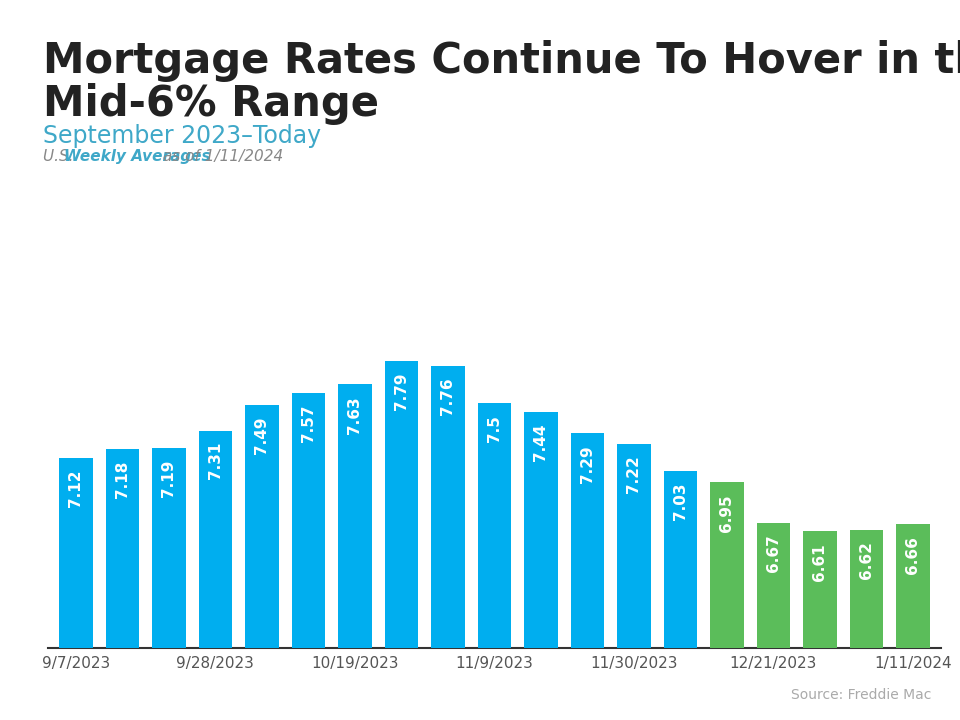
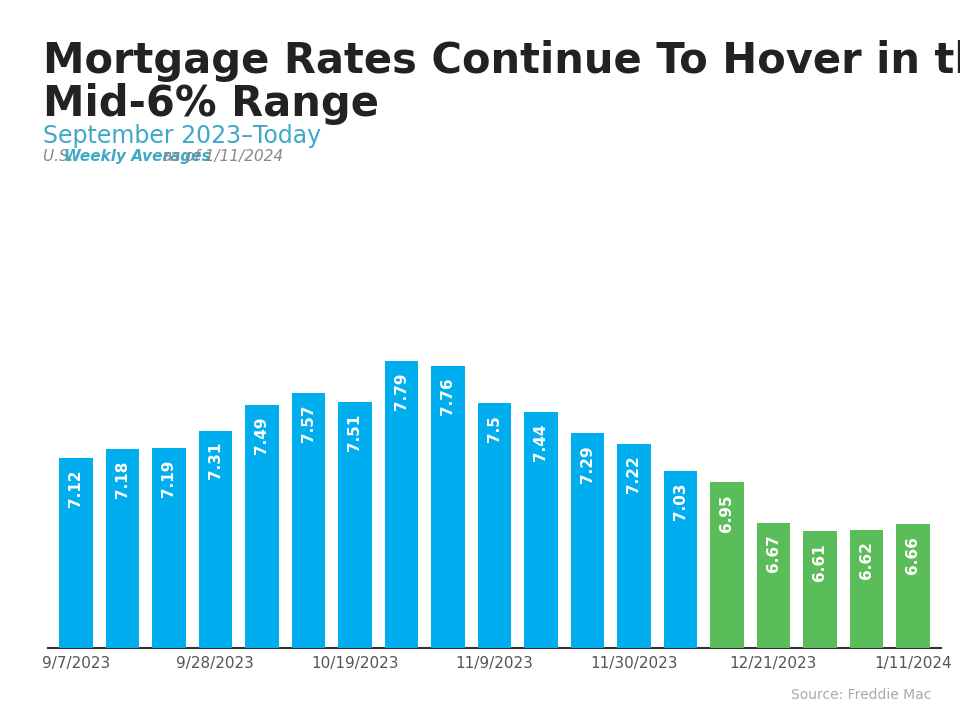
10/19/2023: 7.63 -> 7.51
